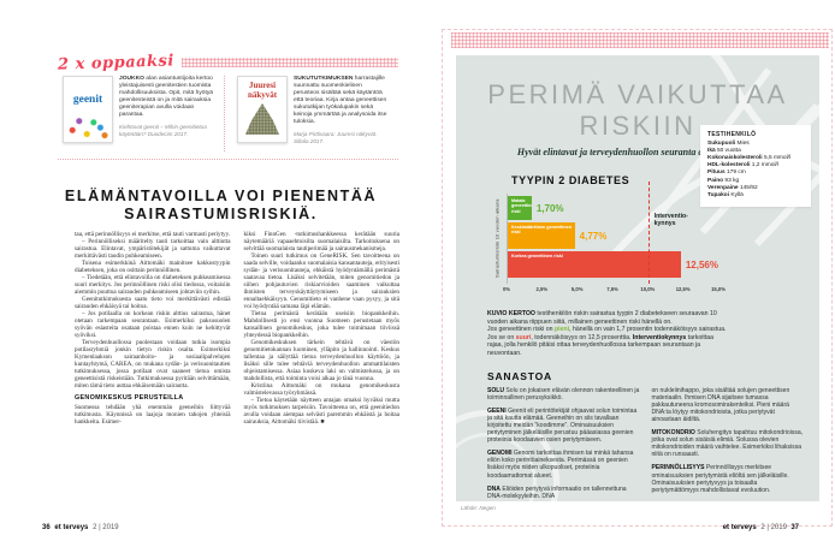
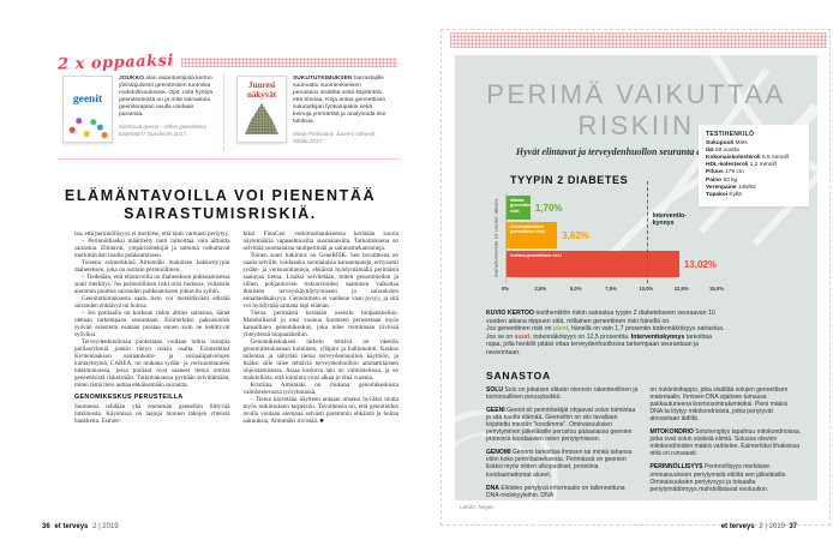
Keskimääräinen geneettinen riski: 4,77% -> 3,62%
Korkea geneettinen riski: 12,56% -> 13,02%
